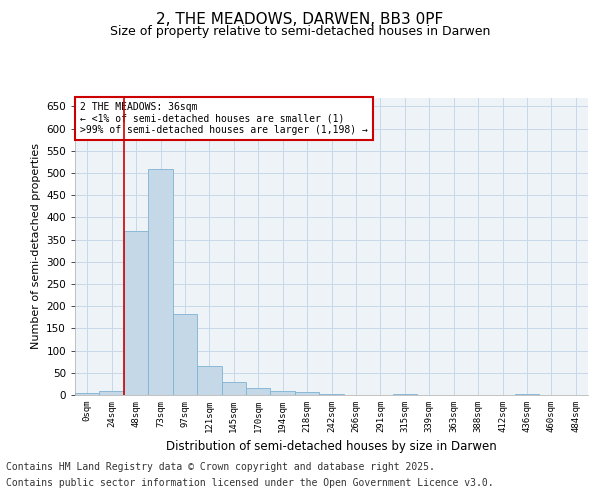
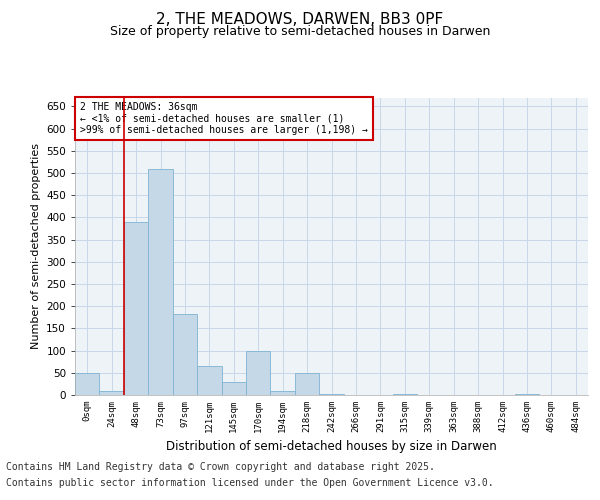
0sqm: 5 -> 50
48sqm: 370 -> 390
170sqm: 15 -> 100
218sqm: 7 -> 50
